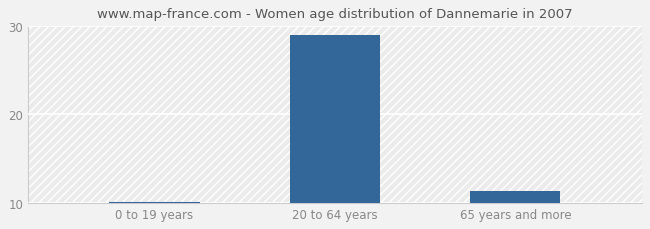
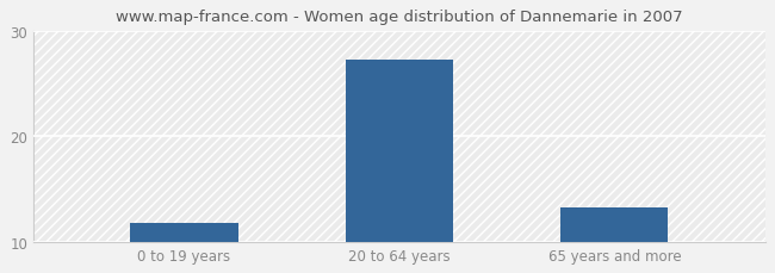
0 to 19 years: 10.1 -> 11.8
20 to 64 years: 29.0 -> 27.2
65 years and more: 11.3 -> 13.2
